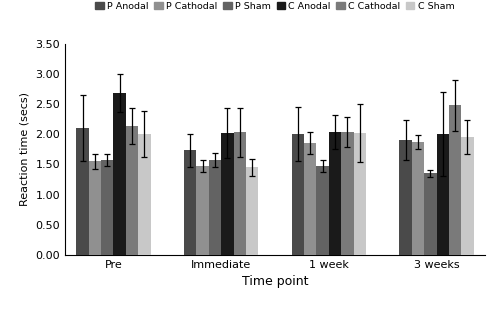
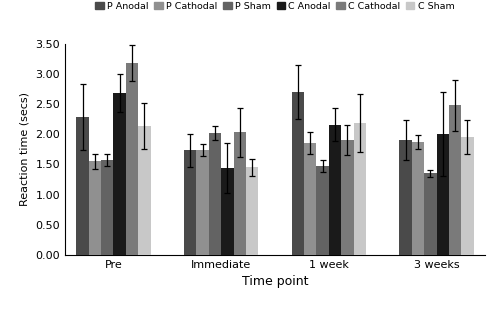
P Anodal/Pre: 2.10 -> 2.28
C Cathodal/Pre: 2.14 -> 3.18
C Sham/Pre: 2.01 -> 2.14
P Cathodal/Immediate: 1.47 -> 1.74
P Sham/Immediate: 1.57 -> 2.02
C Anodal/Immediate: 2.02 -> 1.44
P Anodal/1 week: 2.00 -> 2.70
C Anodal/1 week: 2.03 -> 2.16
C Cathodal/1 week: 2.04 -> 1.90
C Sham/1 week: 2.02 -> 2.18
